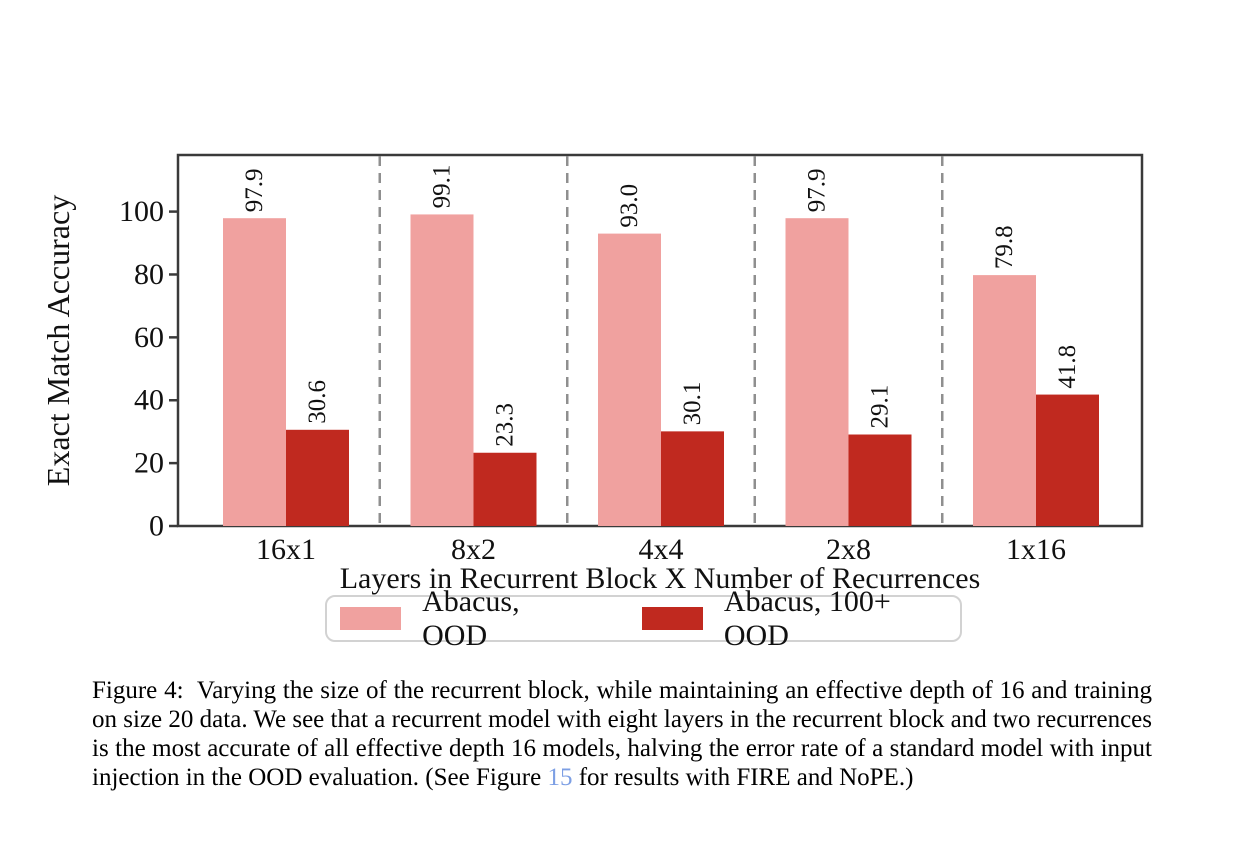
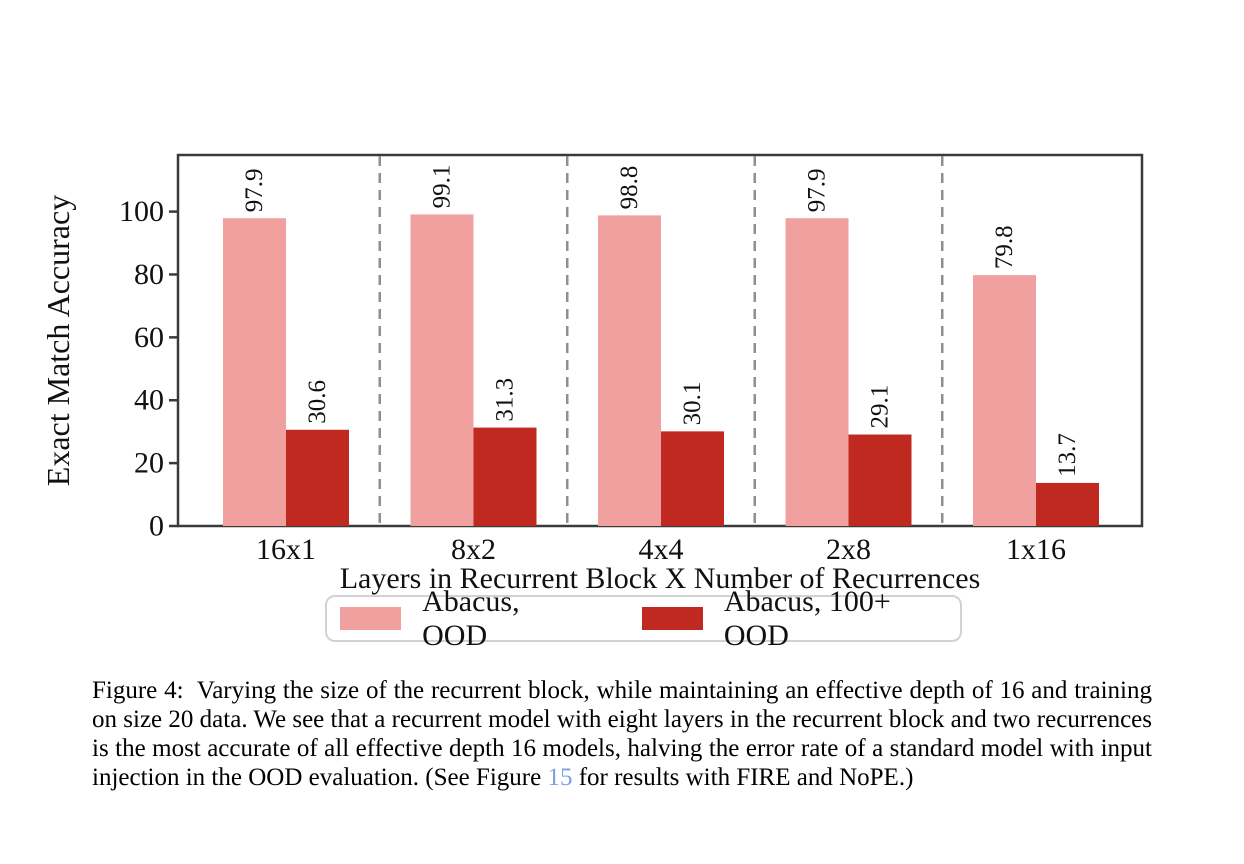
Abacus, 100+ OOD/8x2: 23.3 -> 31.3
Abacus, OOD/4x4: 93.0 -> 98.8
Abacus, 100+ OOD/1x16: 41.8 -> 13.7
